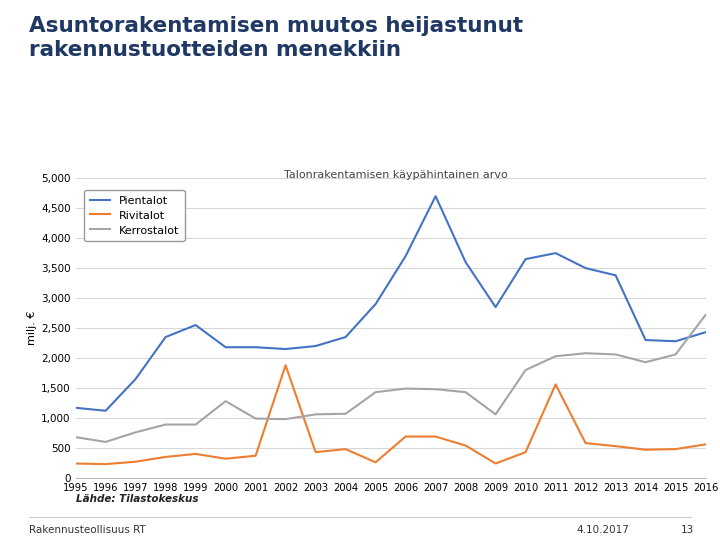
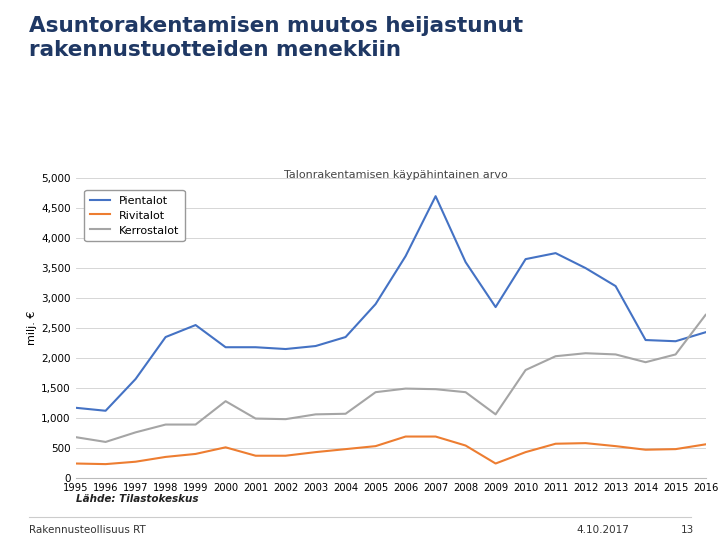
Rivitalot/2000: 320 -> 510
Rivitalot/2002: 1,880 -> 370
Rivitalot/2005: 260 -> 530
Rivitalot/2011: 1,560 -> 570
Pientalot/2013: 3,380 -> 3,200
